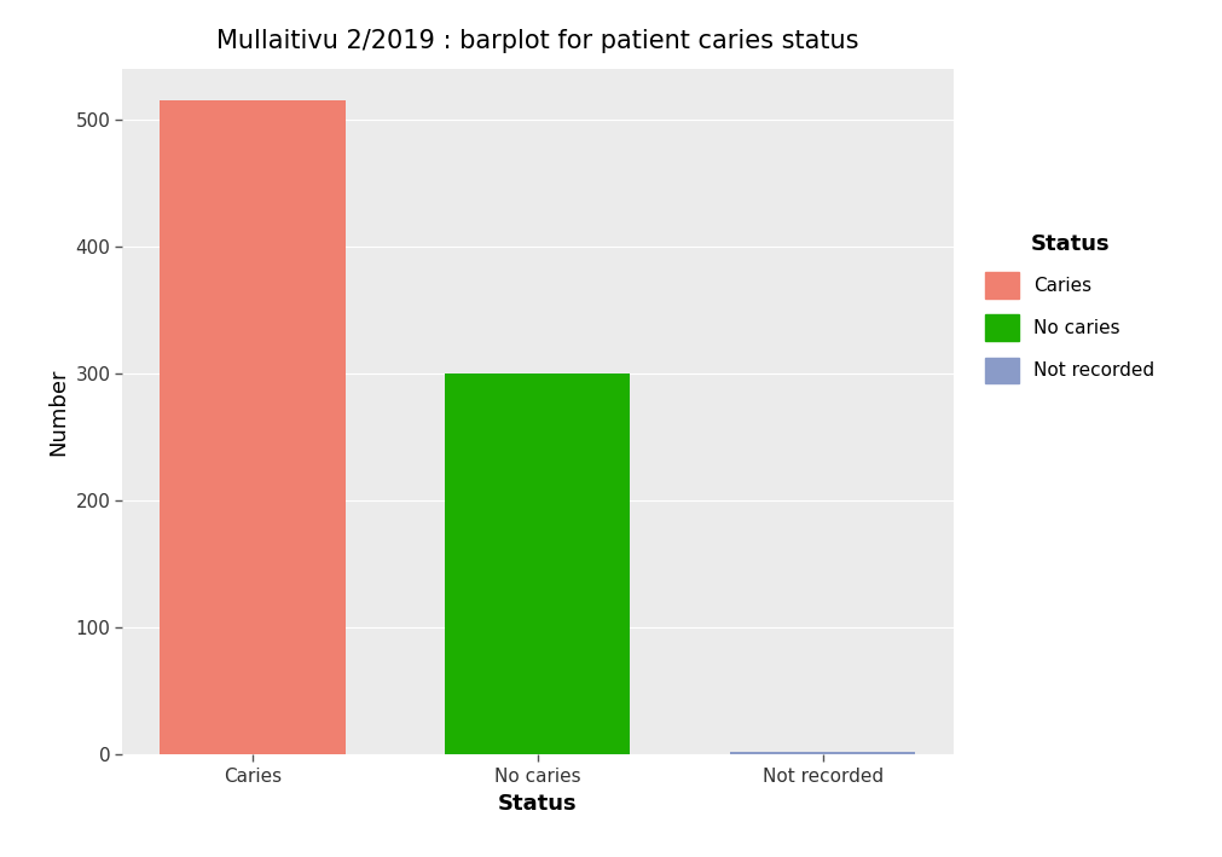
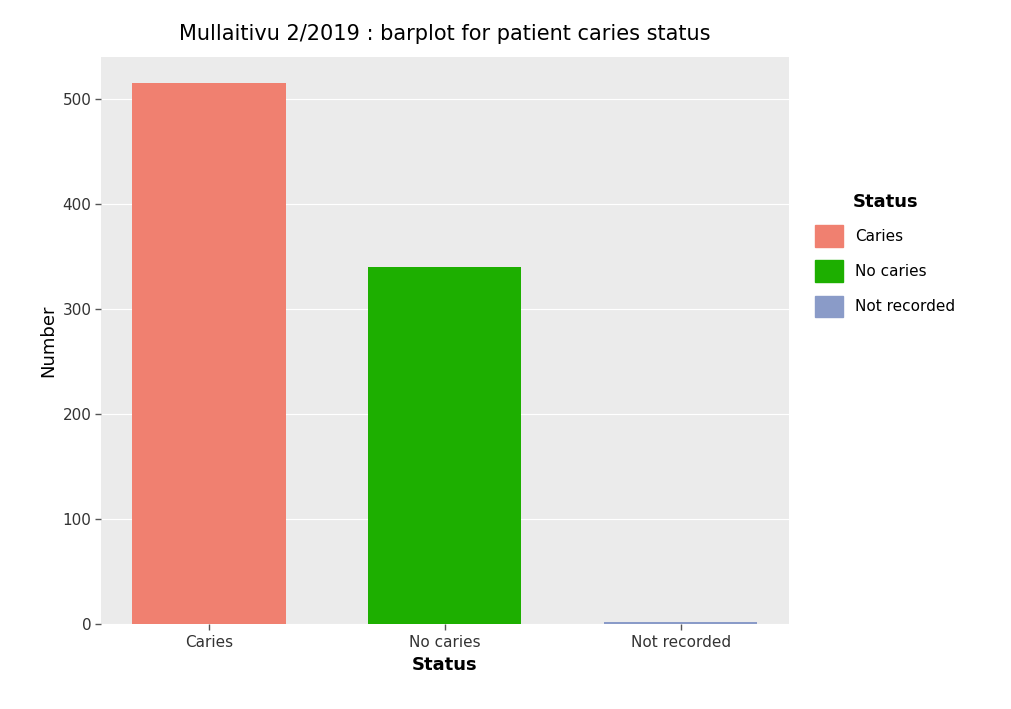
No caries: 300 -> 340
